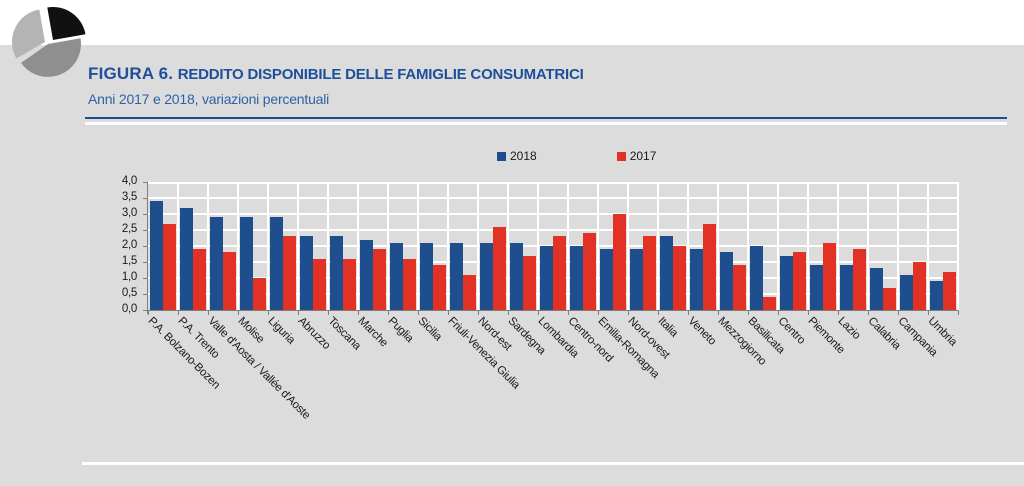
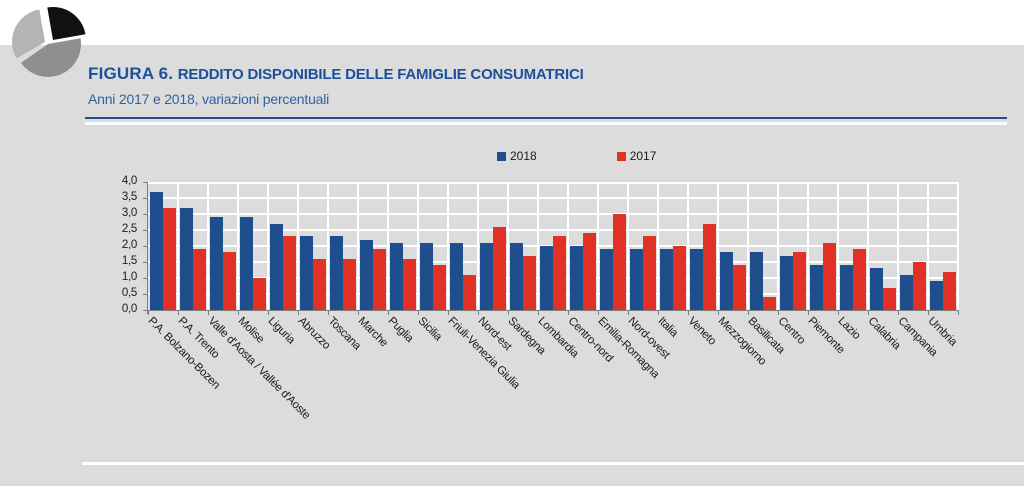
2018/P.A. Bolzano-Bozen: 3,4 -> 3,7
2017/P.A. Bolzano-Bozen: 2,7 -> 3,2
2018/Liguria: 2,9 -> 2,7
2018/Italia: 2,3 -> 1,9
2018/Basilicata: 2,0 -> 1,8
